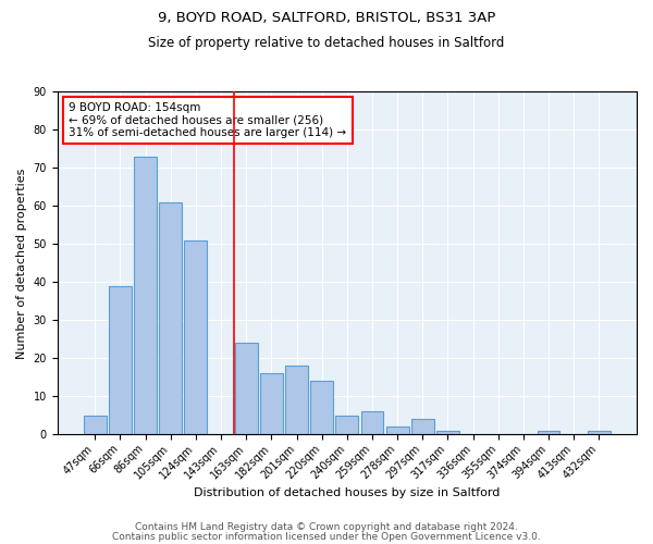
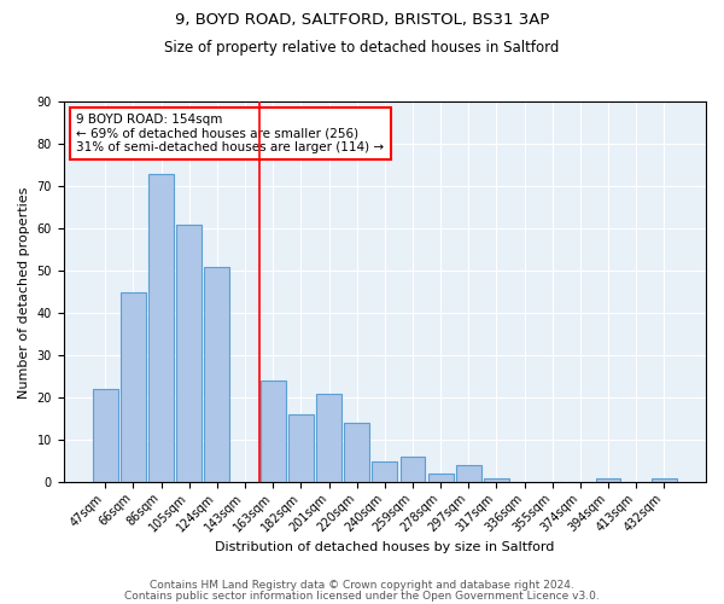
47sqm: 5 -> 22
66sqm: 39 -> 45
201sqm: 18 -> 21
